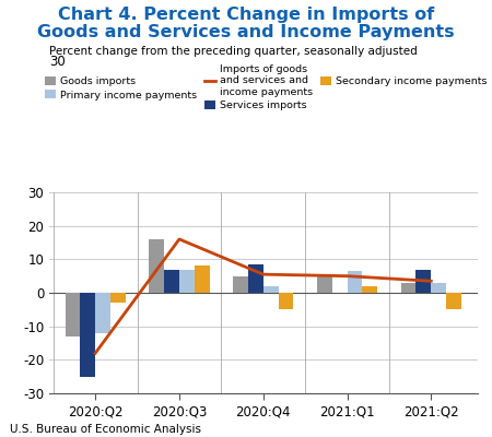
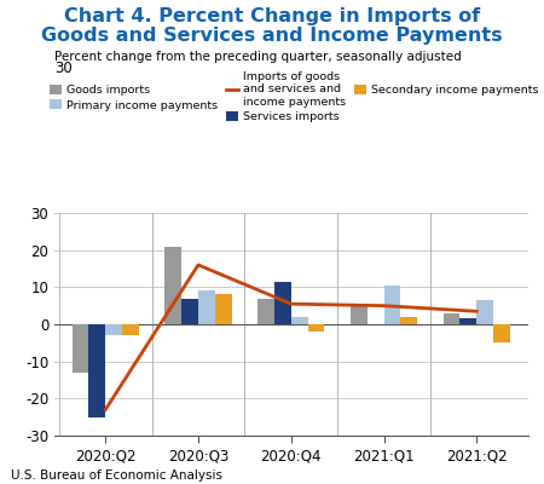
Imports of goods and services and income payments/2020:Q2: -18.0 -> -23.0
Primary income payments/2020:Q2: -12.0 -> -3.0
Goods imports/2020:Q3: 16 -> 21
Primary income payments/2020:Q3: 7.0 -> 9.0
Goods imports/2020:Q4: 5 -> 7
Services imports/2020:Q4: 8.5 -> 11.5
Secondary income payments/2020:Q4: -5 -> -2
Primary income payments/2021:Q1: 6.5 -> 10.5
Services imports/2021:Q2: 7.0 -> 1.5
Primary income payments/2021:Q2: 3.0 -> 6.5
